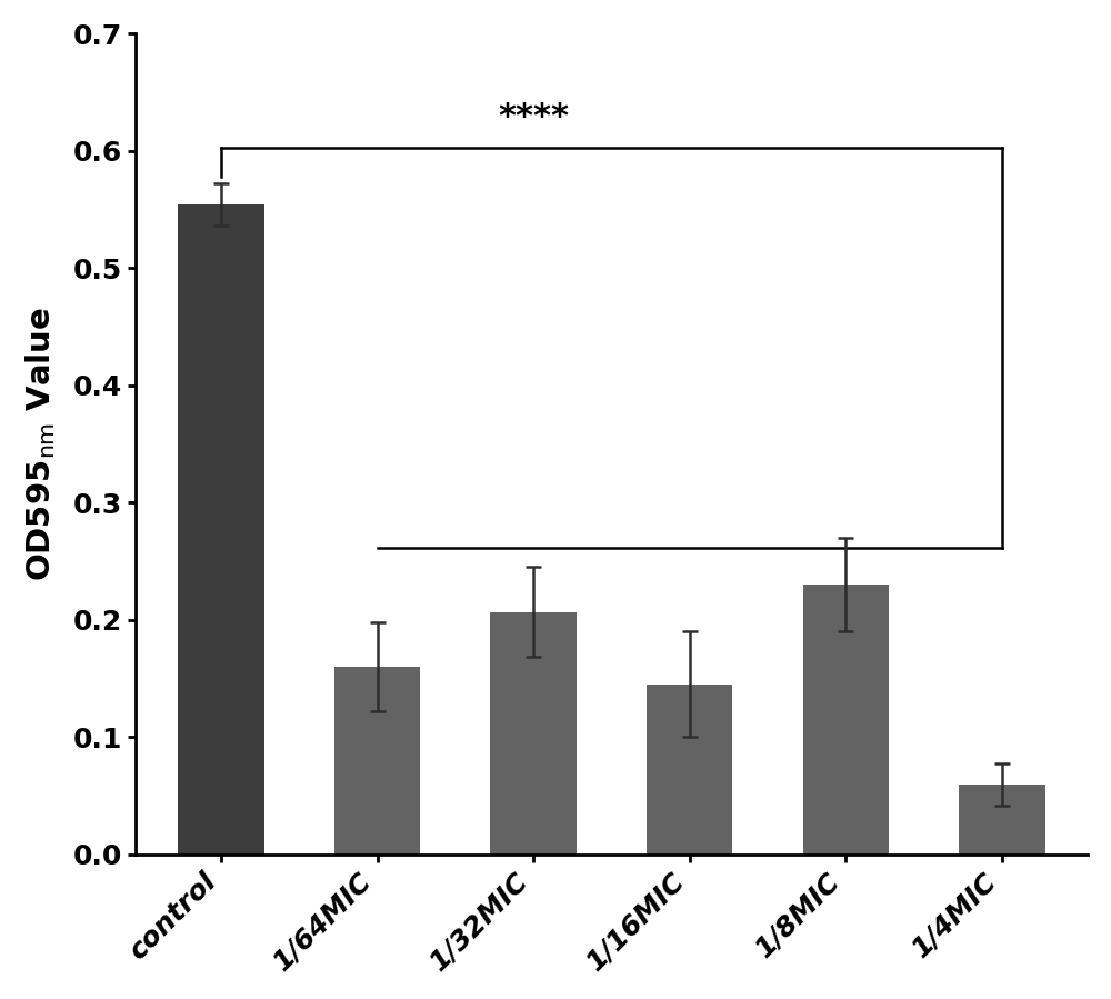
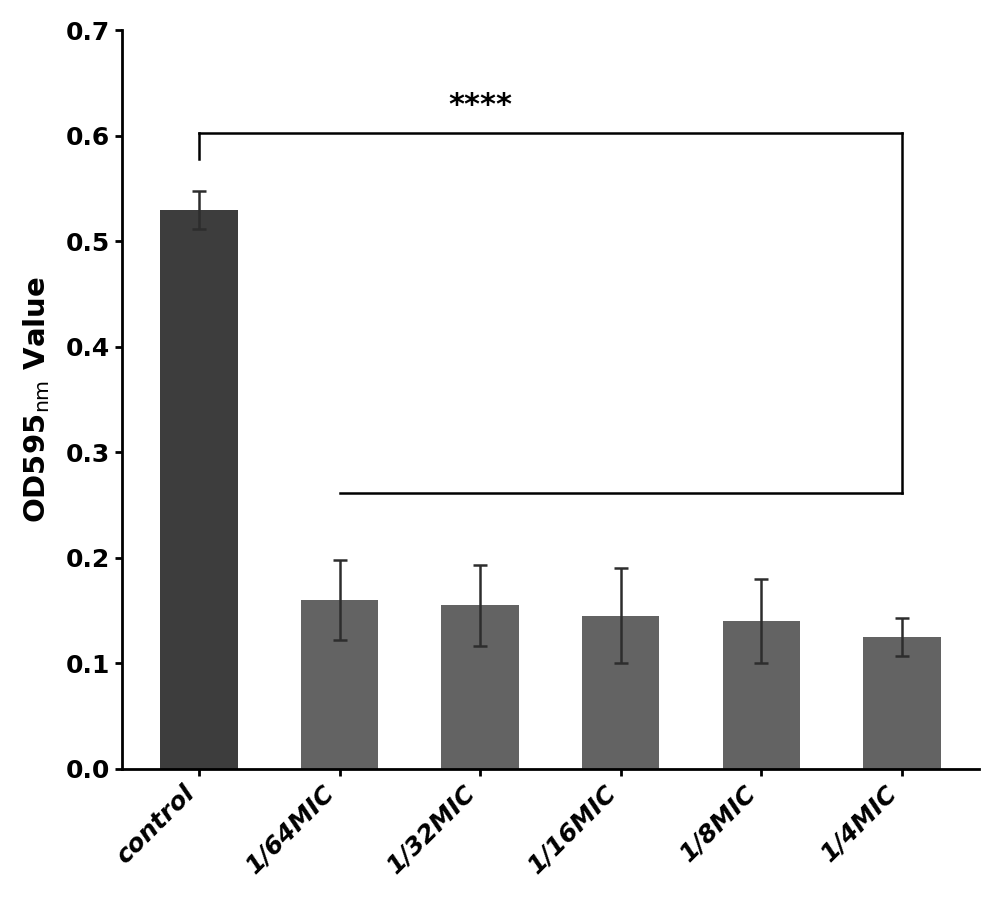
control: 0.554 -> 0.530
1/32MIC: 0.207 -> 0.155
1/8MIC: 0.230 -> 0.140
1/4MIC: 0.060 -> 0.125
